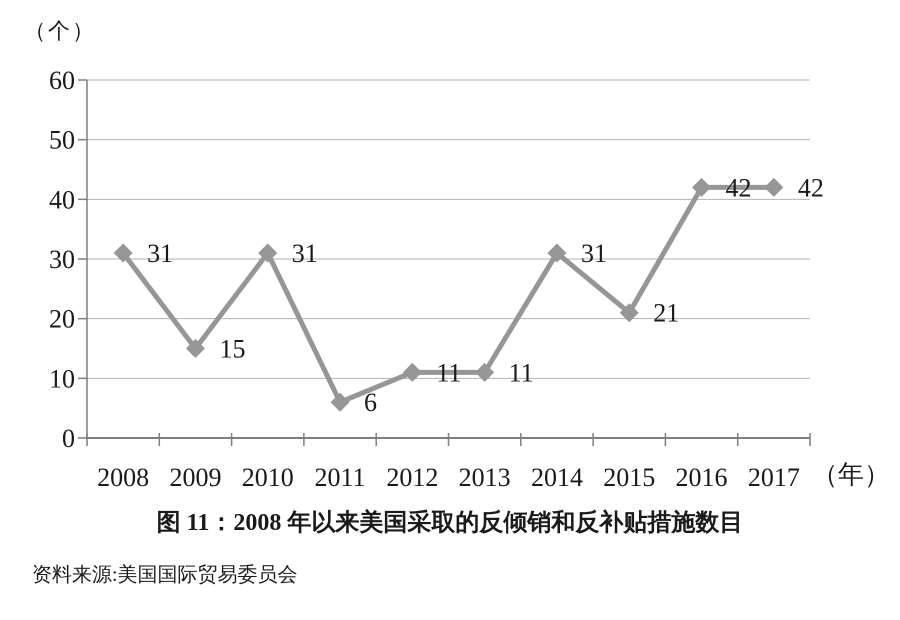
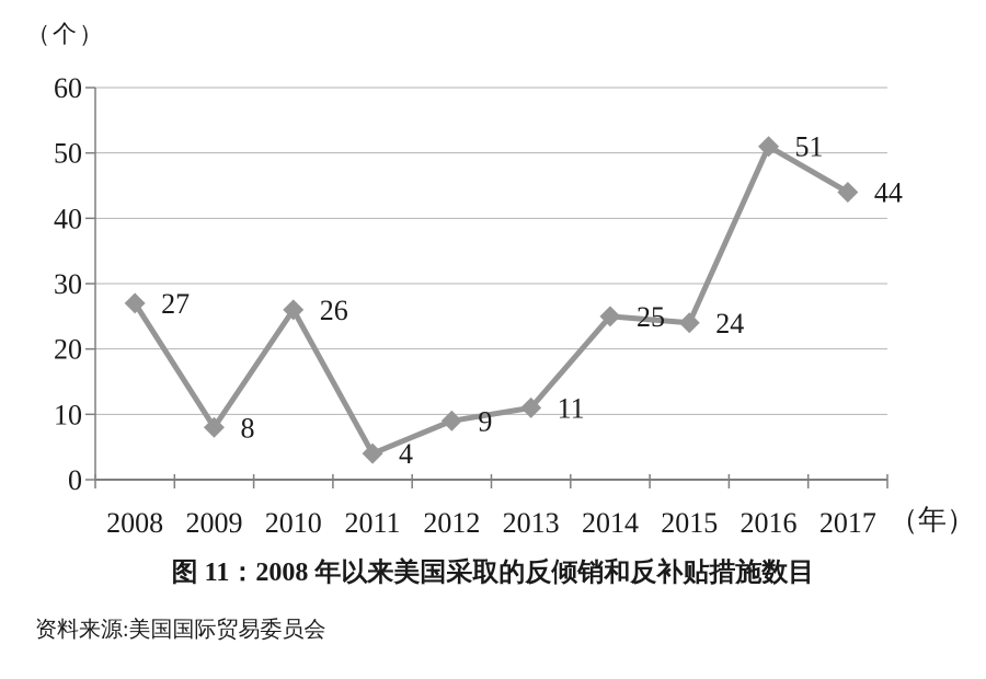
2008: 31 -> 27
2009: 15 -> 8
2010: 31 -> 26
2011: 6 -> 4
2012: 11 -> 9
2014: 31 -> 25
2015: 21 -> 24
2016: 42 -> 51
2017: 42 -> 44
